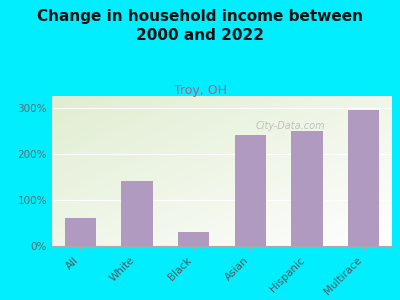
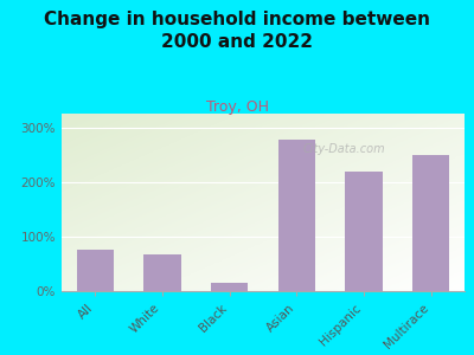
All: 60% -> 75%
White: 140% -> 68%
Black: 30% -> 15%
Asian: 240% -> 278%
Hispanic: 250% -> 218%
Multirace: 295% -> 250%
